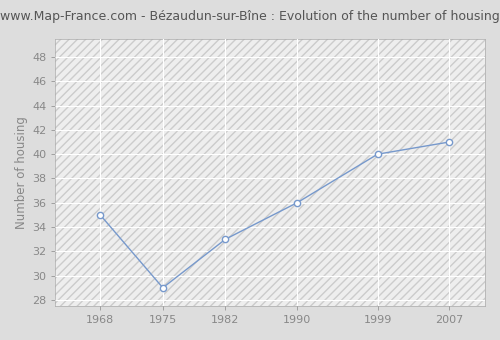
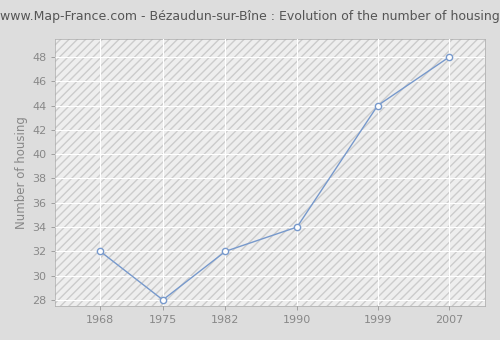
1968: 35 -> 32
1975: 29 -> 28
1982: 33 -> 32
1990: 36 -> 34
1999: 40 -> 44
2007: 41 -> 48
